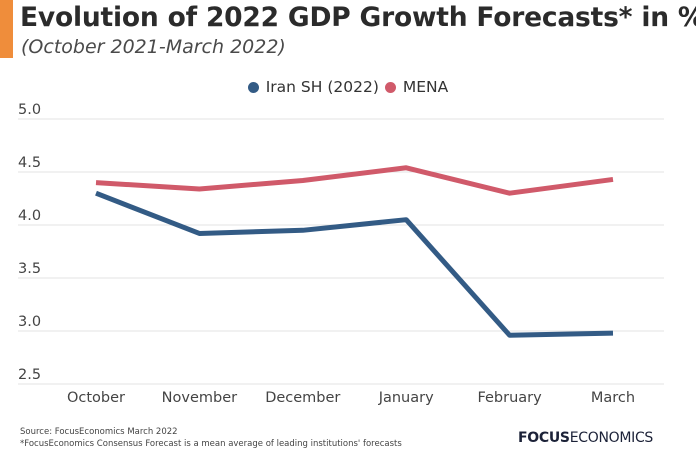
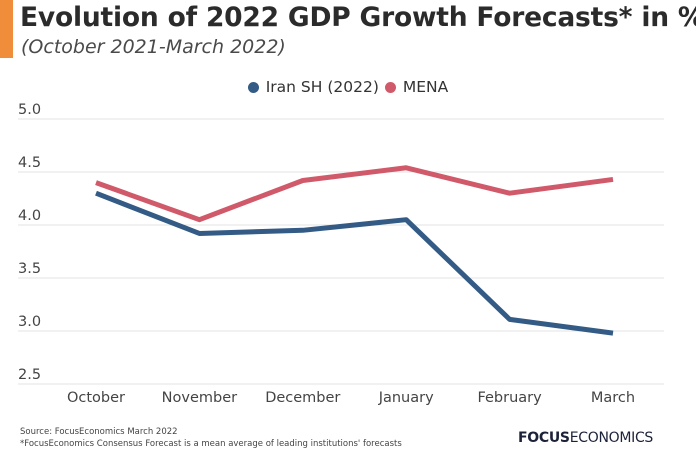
MENA/November: 4.34 -> 4.05
Iran SH (2022)/February: 2.96 -> 3.11
